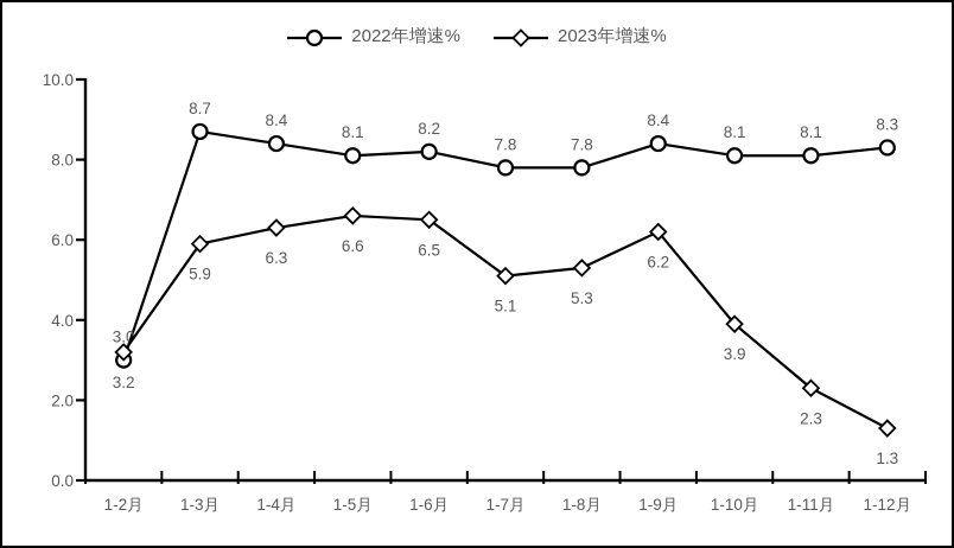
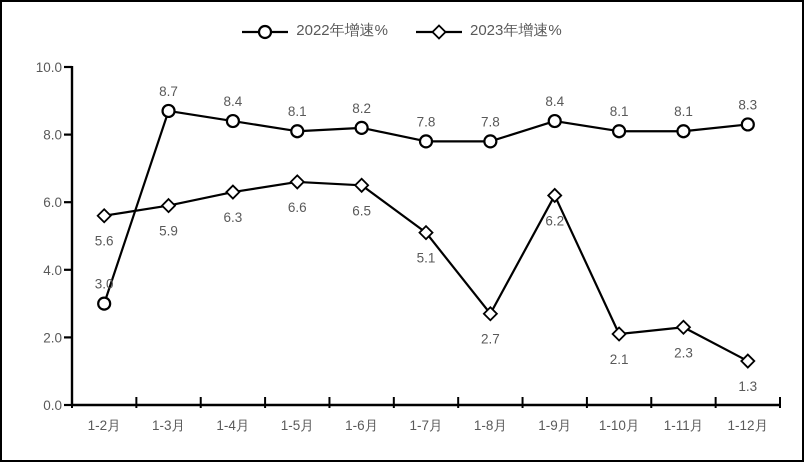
2023年增速%/1-2月: 3.2 -> 5.6
2023年增速%/1-8月: 5.3 -> 2.7
2023年增速%/1-10月: 3.9 -> 2.1
